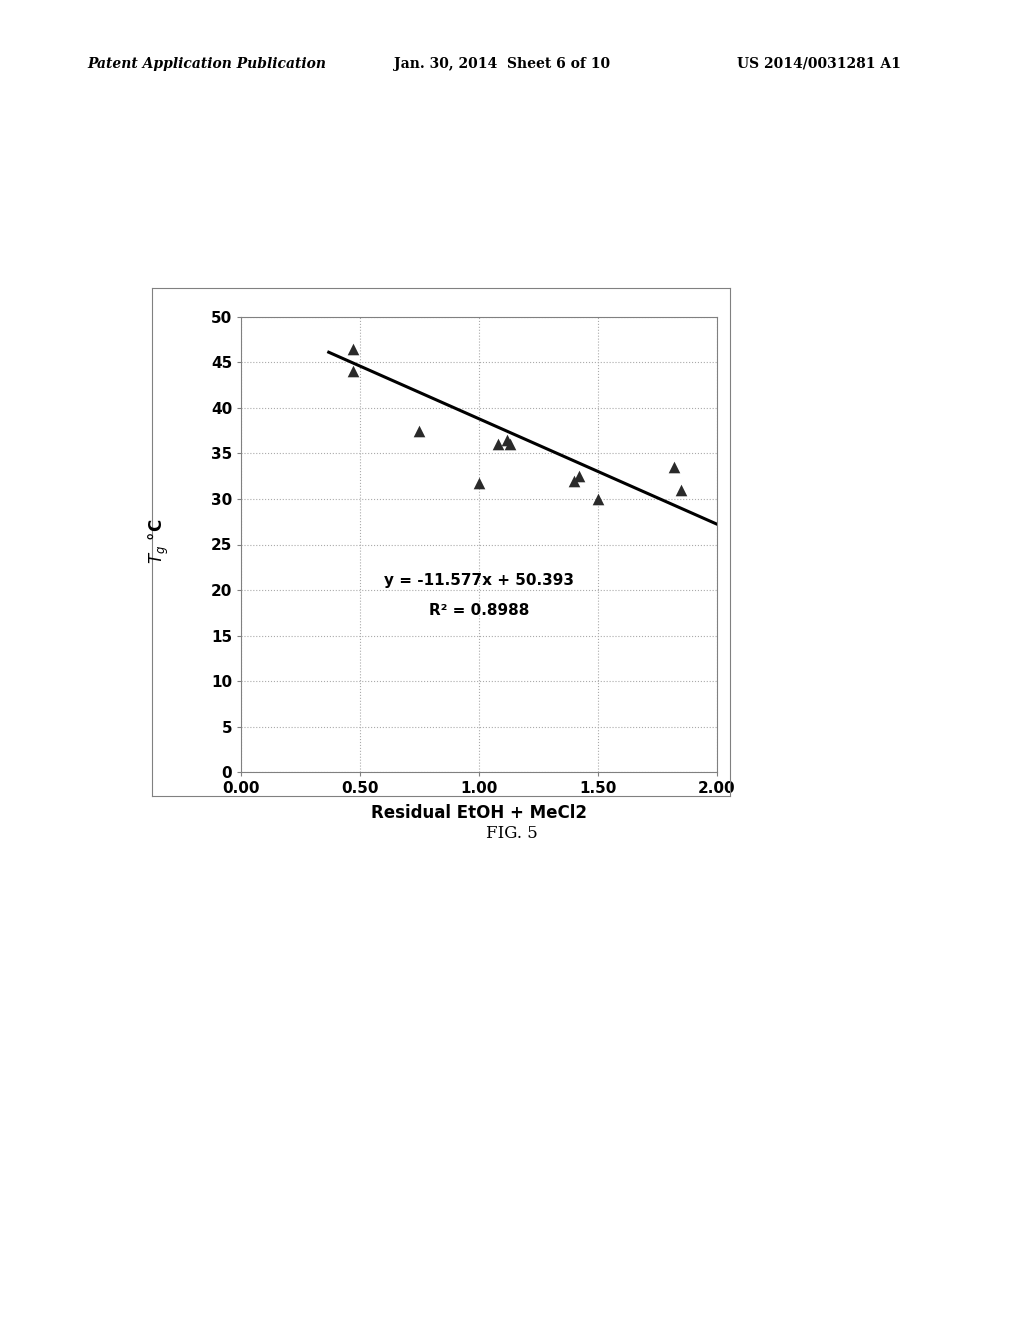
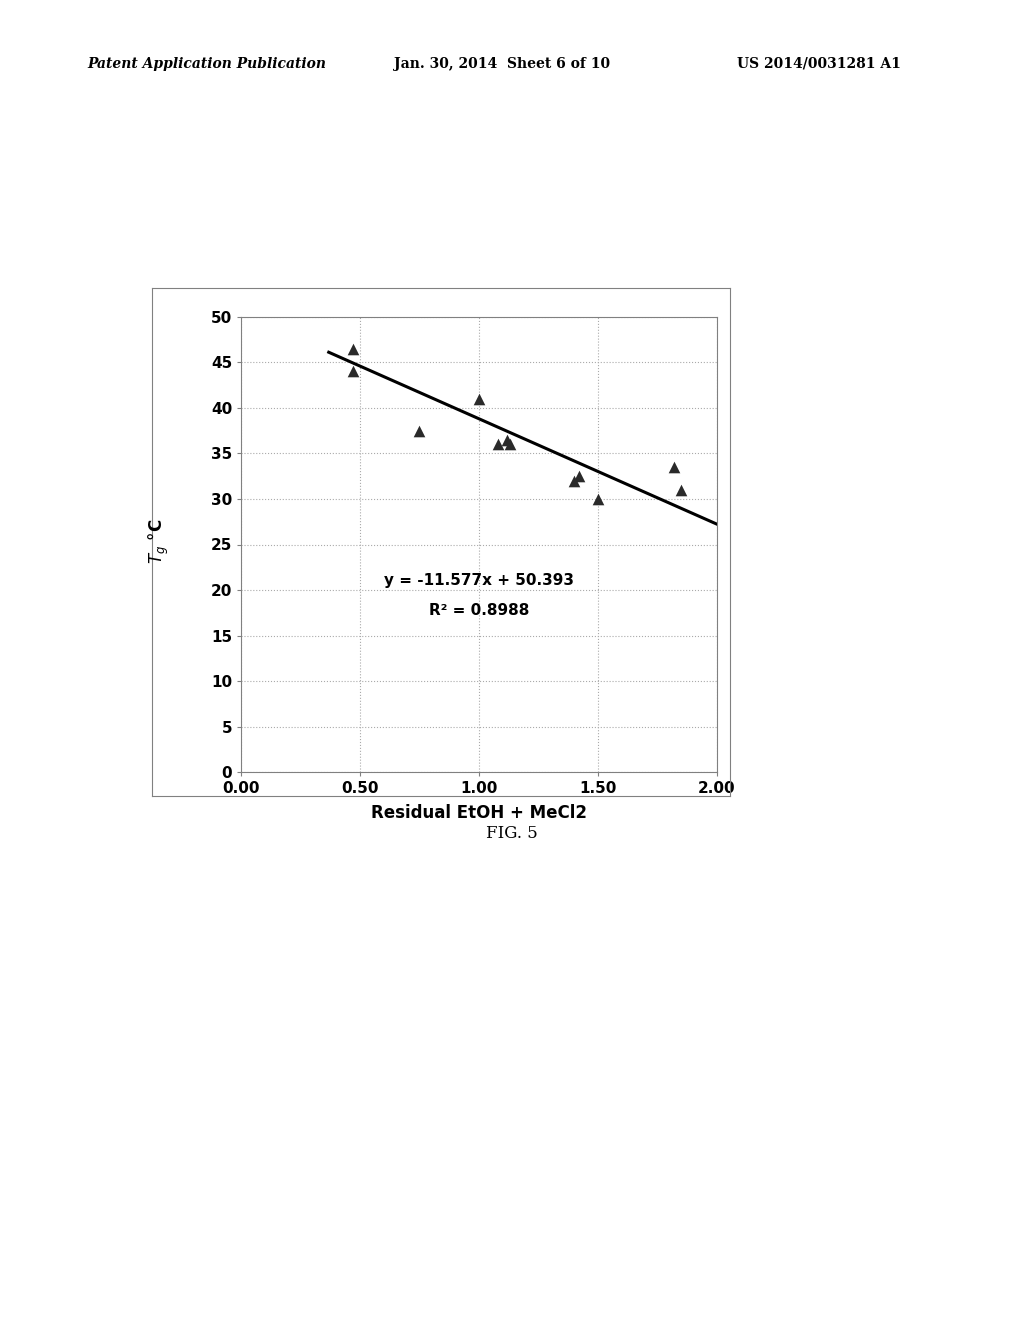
1.00: 31.8 -> 41.0
